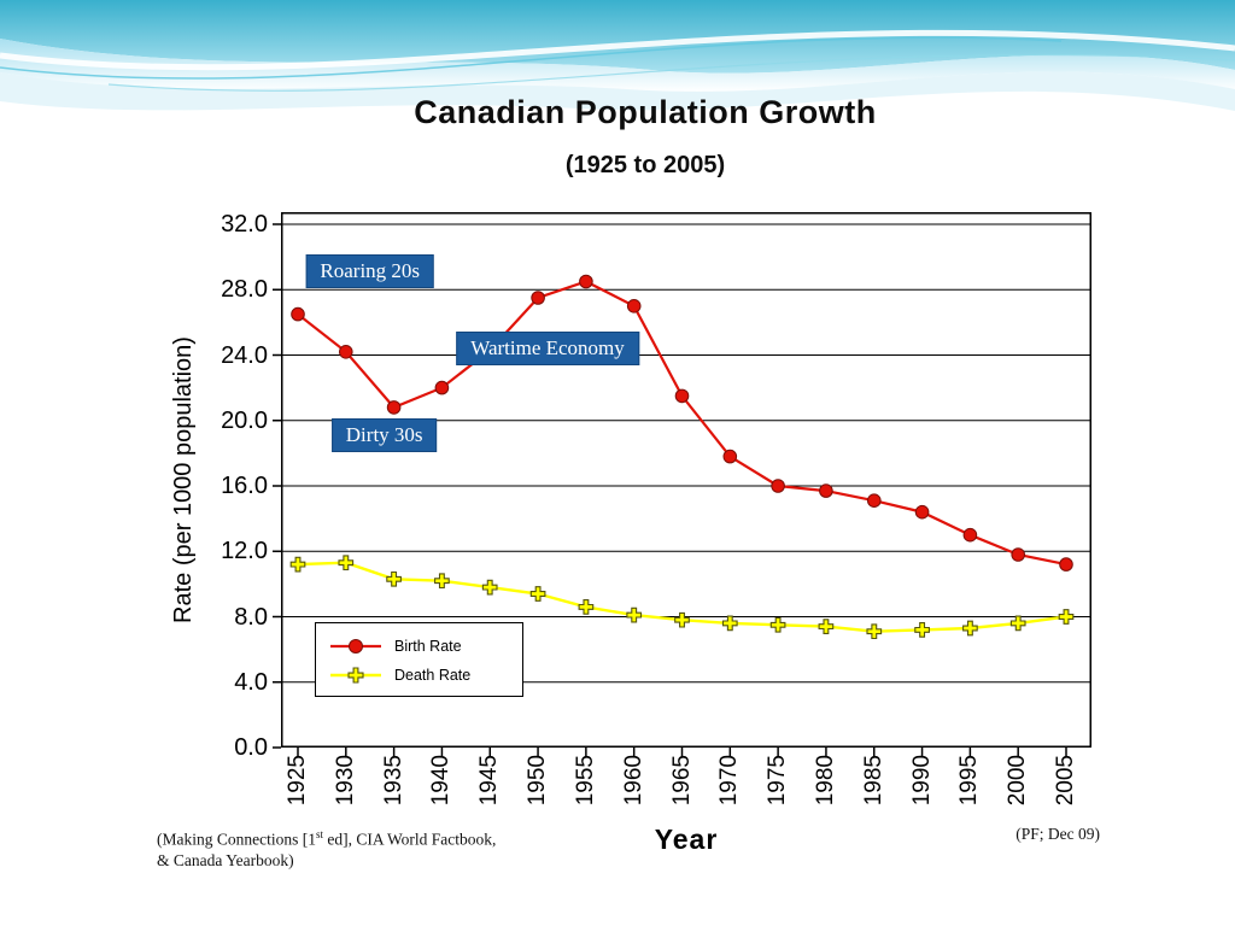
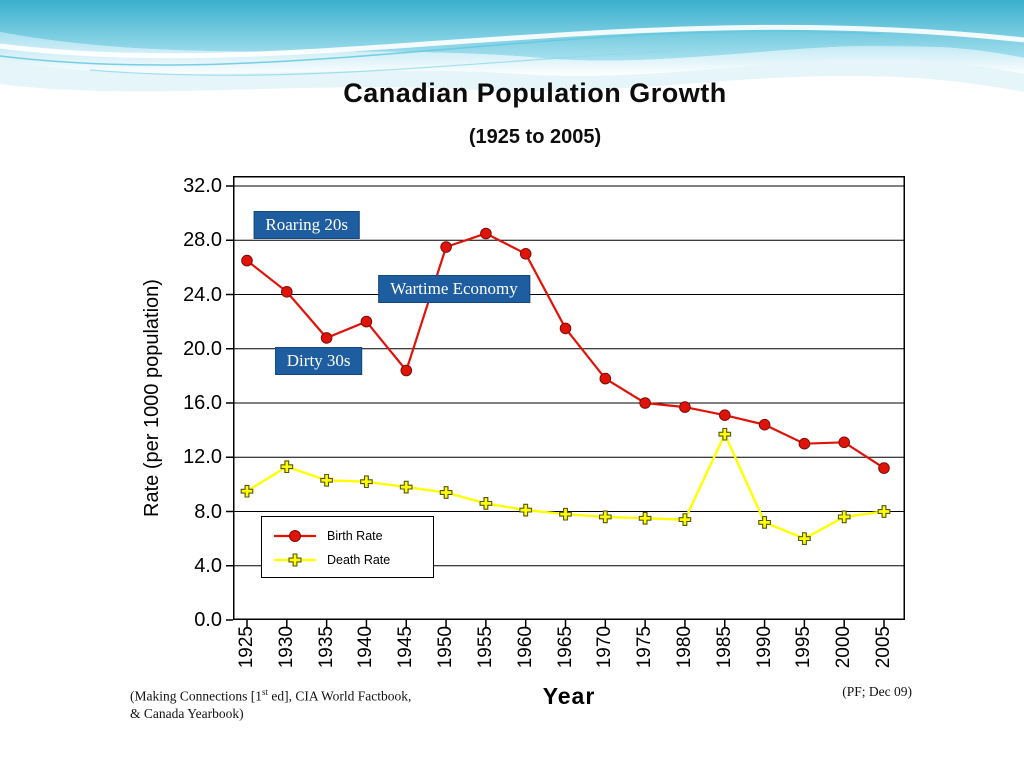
Death Rate/1925: 11.2 -> 9.5
Birth Rate/1945: 24.3 -> 18.4
Death Rate/1985: 7.1 -> 13.7
Death Rate/1995: 7.3 -> 6.0
Birth Rate/2000: 11.8 -> 13.1
